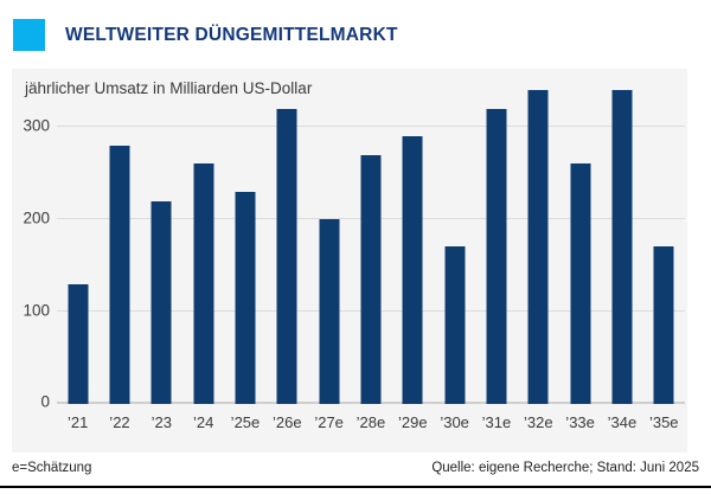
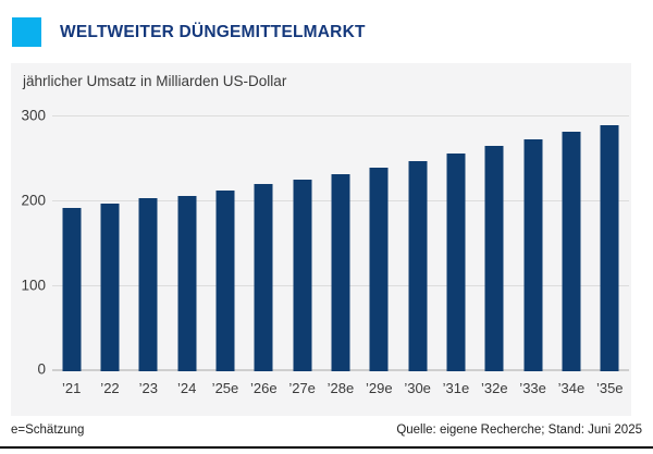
’21: 130 -> 190
’22: 280 -> 200
’23: 220 -> 200
’24: 260 -> 210
’25e: 230 -> 210
’26e: 320 -> 220
’27e: 200 -> 230
’28e: 270 -> 230
’29e: 290 -> 240
’30e: 170 -> 250
’31e: 320 -> 260
’32e: 340 -> 260
’33e: 260 -> 270
’34e: 340 -> 280
’35e: 170 -> 290
